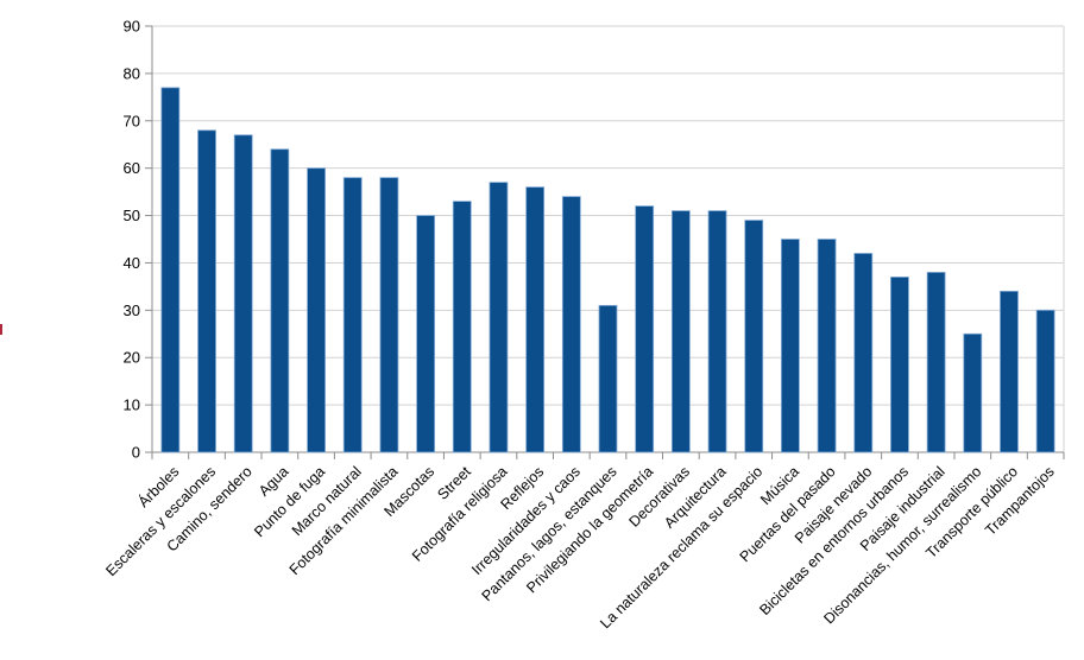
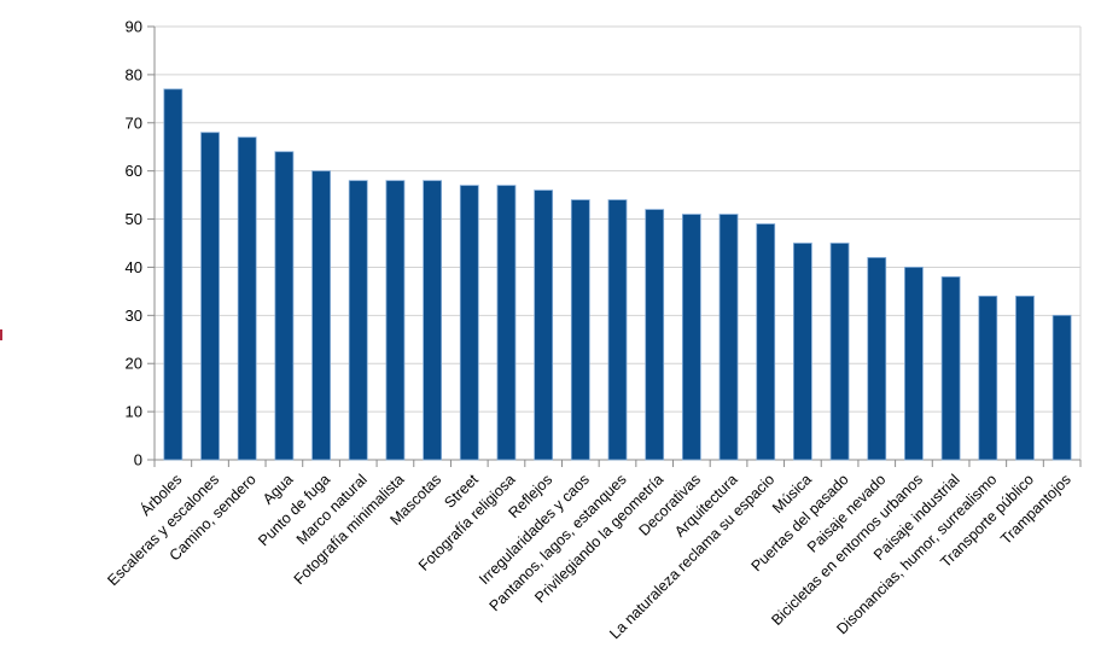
Mascotas: 50 -> 58
Street: 53 -> 57
Pantanos, lagos, estanques: 31 -> 54
Bicicletas en entornos urbanos: 37 -> 40
Disonancias, humor, surrealismo: 25 -> 34
